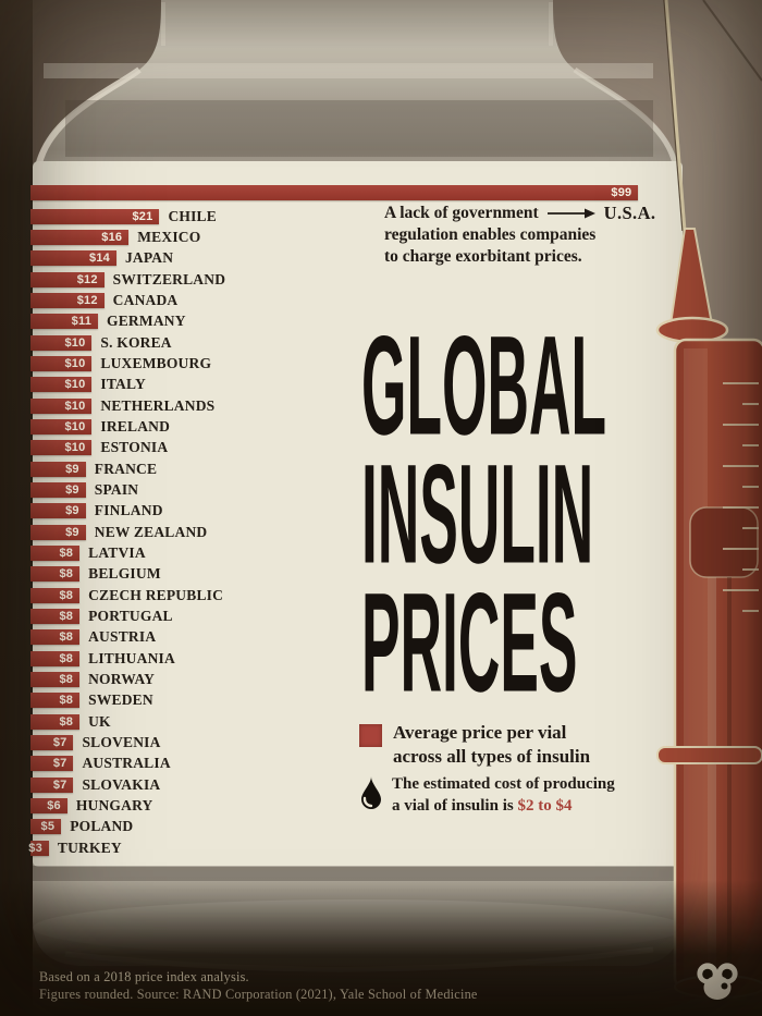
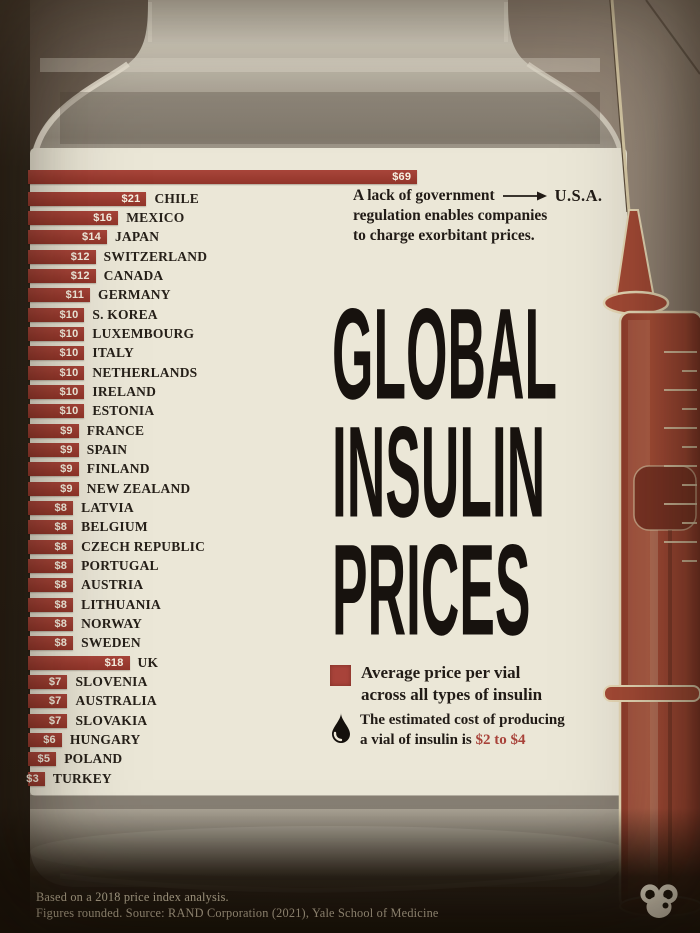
U.S.A.: $99 -> $69
UK: $8 -> $18
